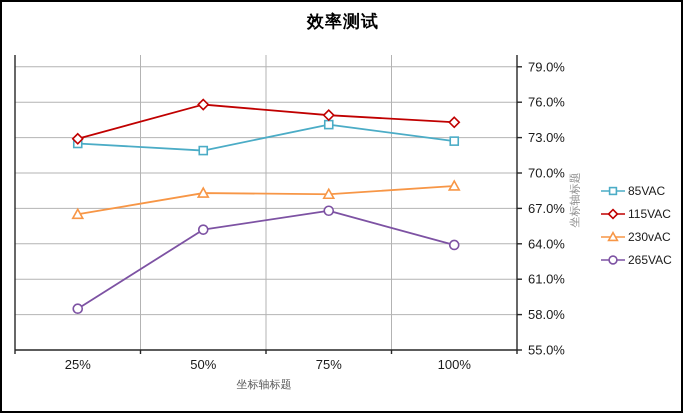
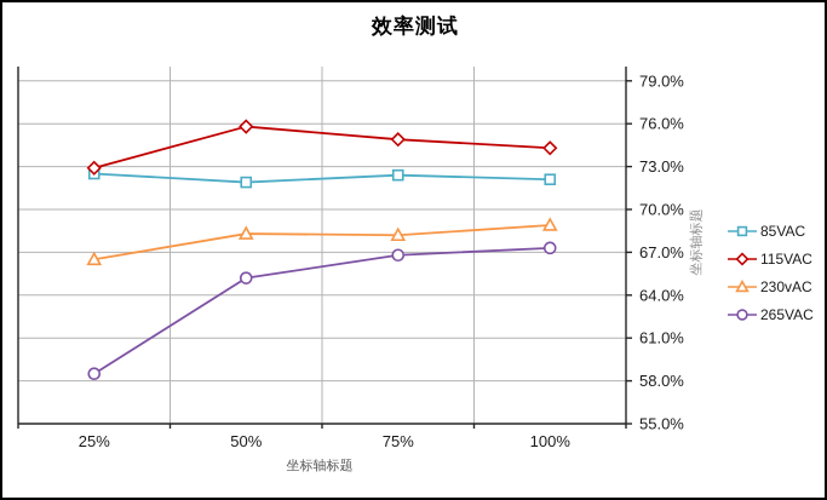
85VAC/75%: 74.1% -> 72.4%
85VAC/100%: 72.7% -> 72.1%
265VAC/100%: 63.9% -> 67.3%
